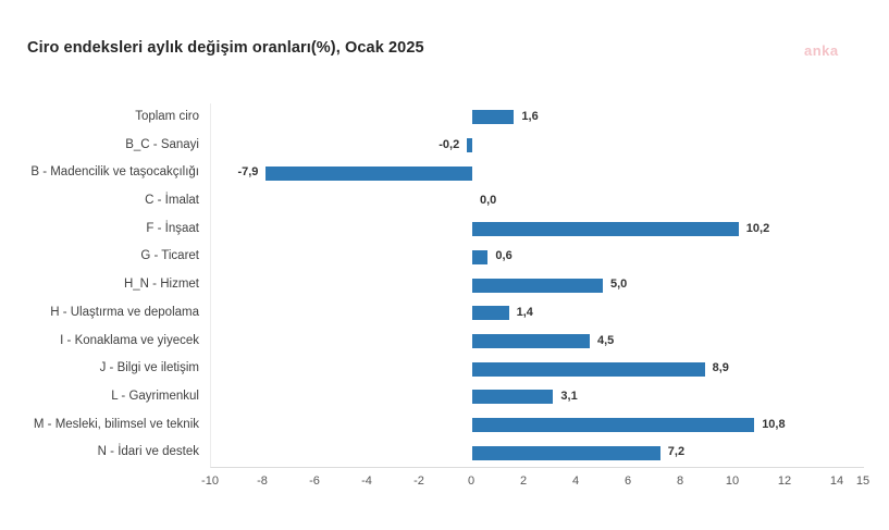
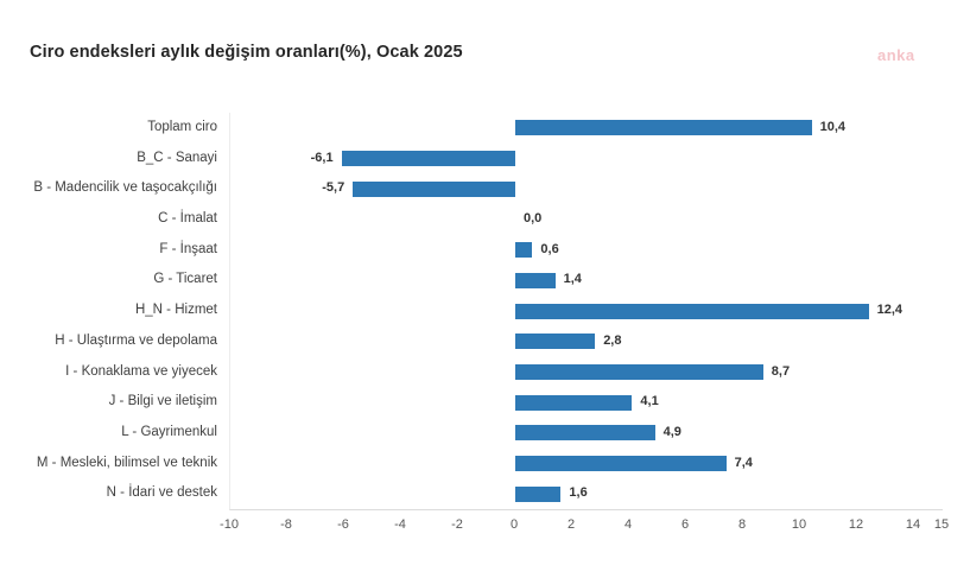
Toplam ciro: 1,6 -> 10,4
B_C - Sanayi: -0,2 -> -6,1
B - Madencilik ve taşocakçılığı: -7,9 -> -5,7
F - İnşaat: 10,2 -> 0,6
G - Ticaret: 0,6 -> 1,4
H_N - Hizmet: 5,0 -> 12,4
H - Ulaştırma ve depolama: 1,4 -> 2,8
I - Konaklama ve yiyecek: 4,5 -> 8,7
J - Bilgi ve iletişim: 8,9 -> 4,1
L - Gayrimenkul: 3,1 -> 4,9
M - Mesleki, bilimsel ve teknik: 10,8 -> 7,4
N - İdari ve destek: 7,2 -> 1,6
